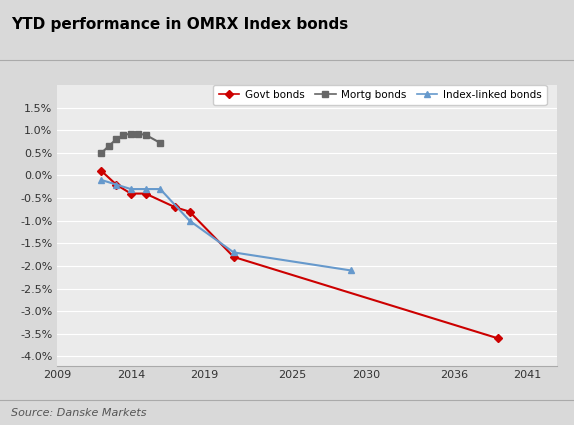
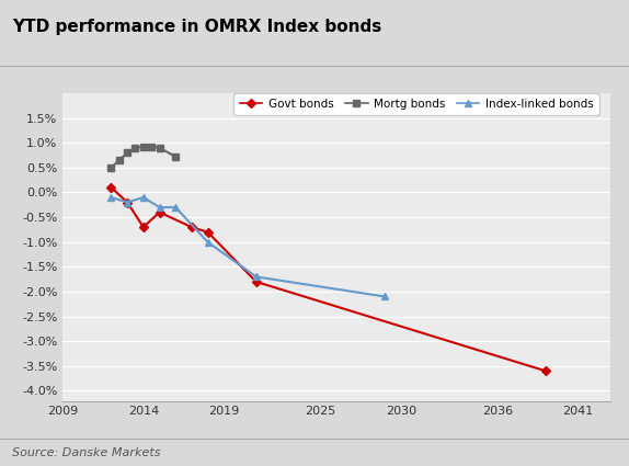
Govt bonds/2014: -0.4% -> -0.7%
Index-linked bonds/2014: -0.3% -> -0.1%
